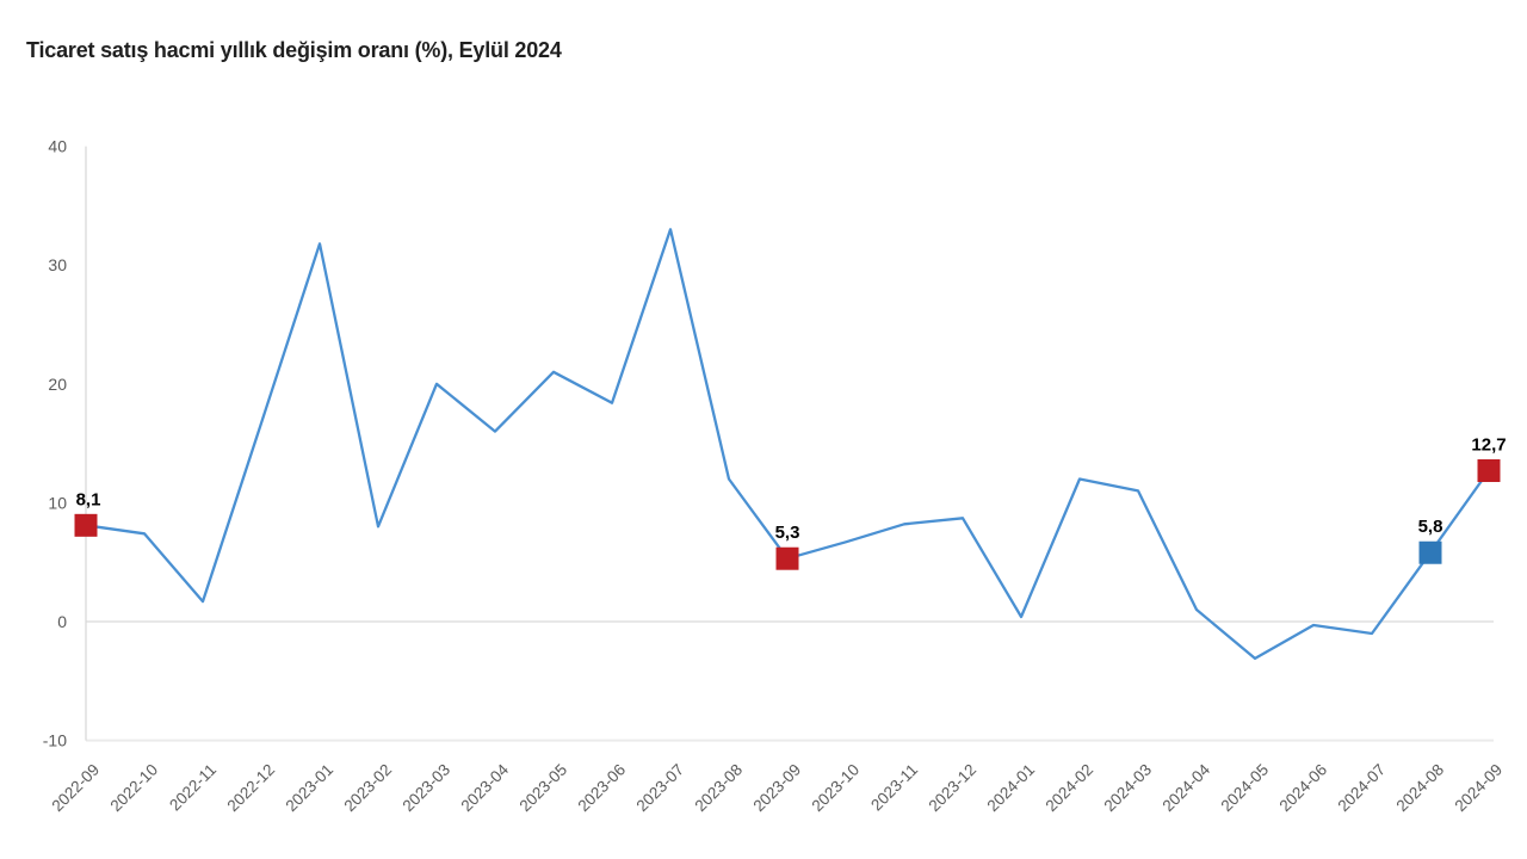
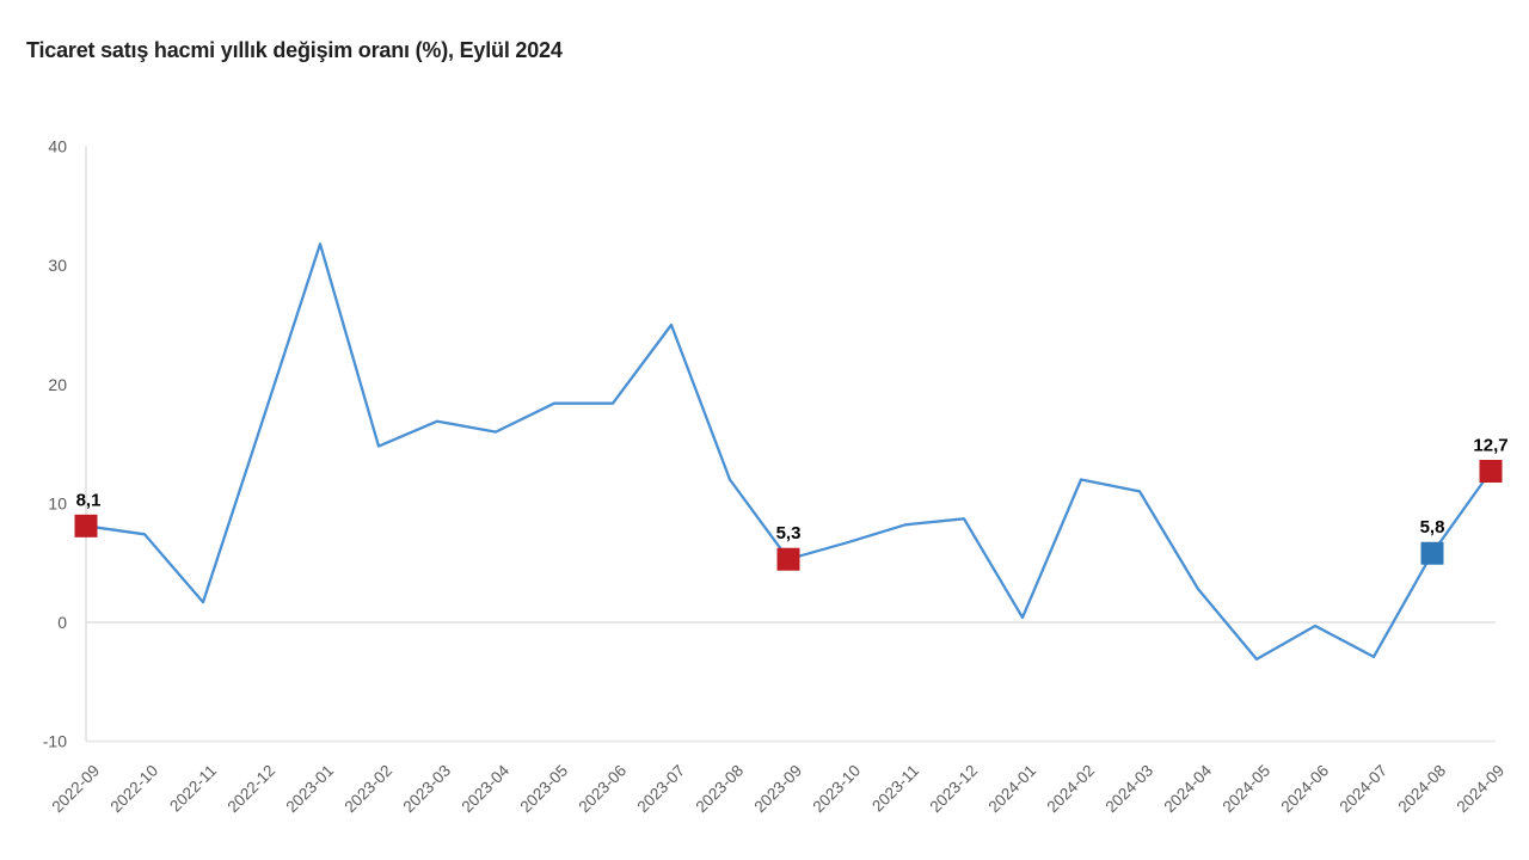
2023-02: 8 -> 15
2023-03: 20 -> 17
2023-05: 21 -> 18
2023-07: 33 -> 25
2024-04: 1 -> 3
2024-07: -1 -> -3
